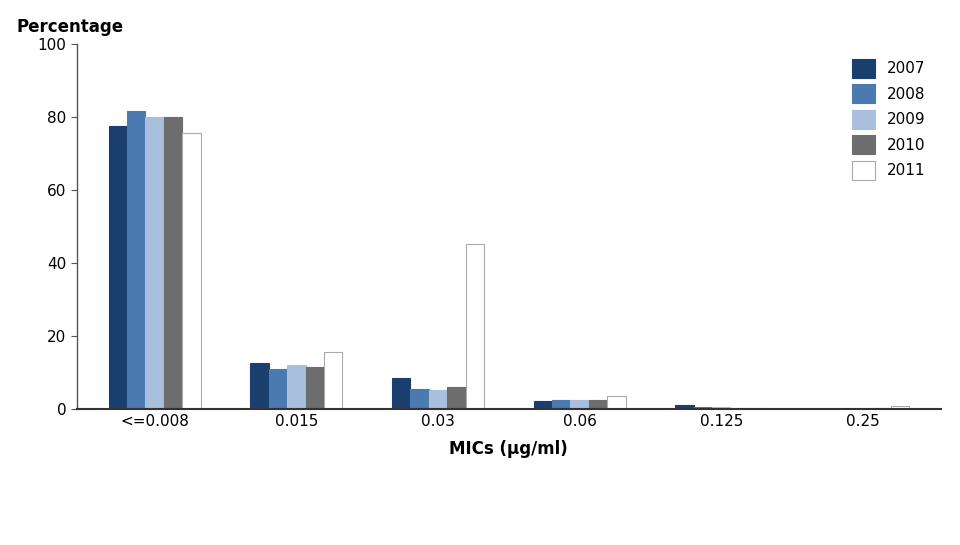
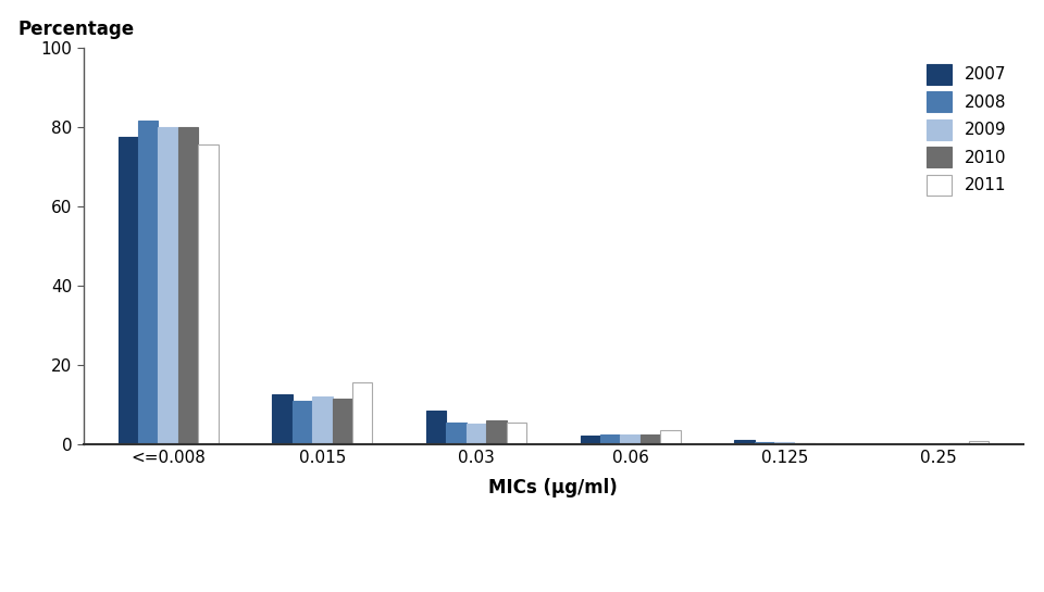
2011/0.03: 45.0 -> 5.5
